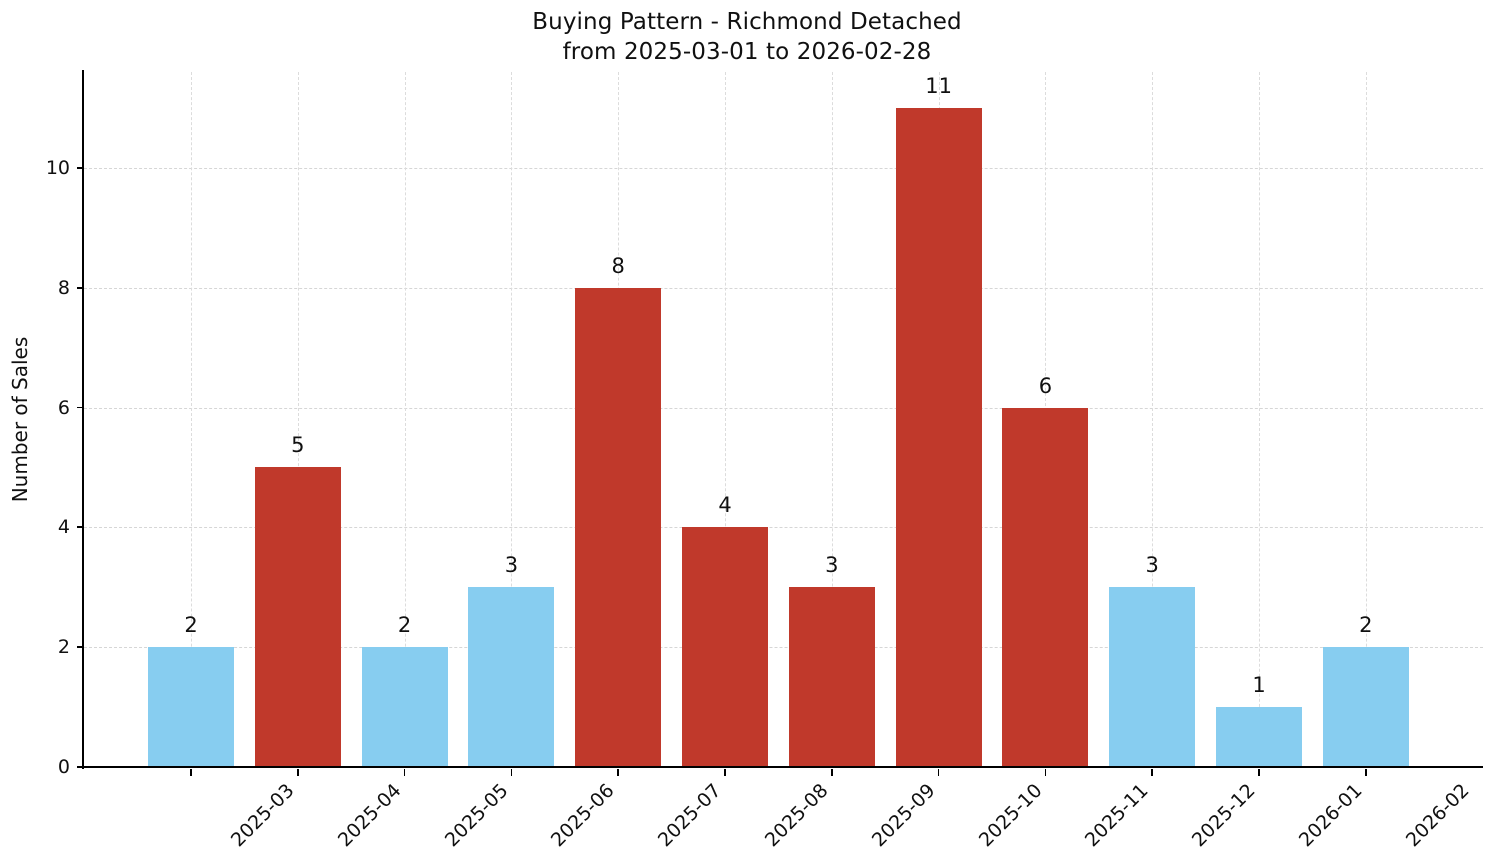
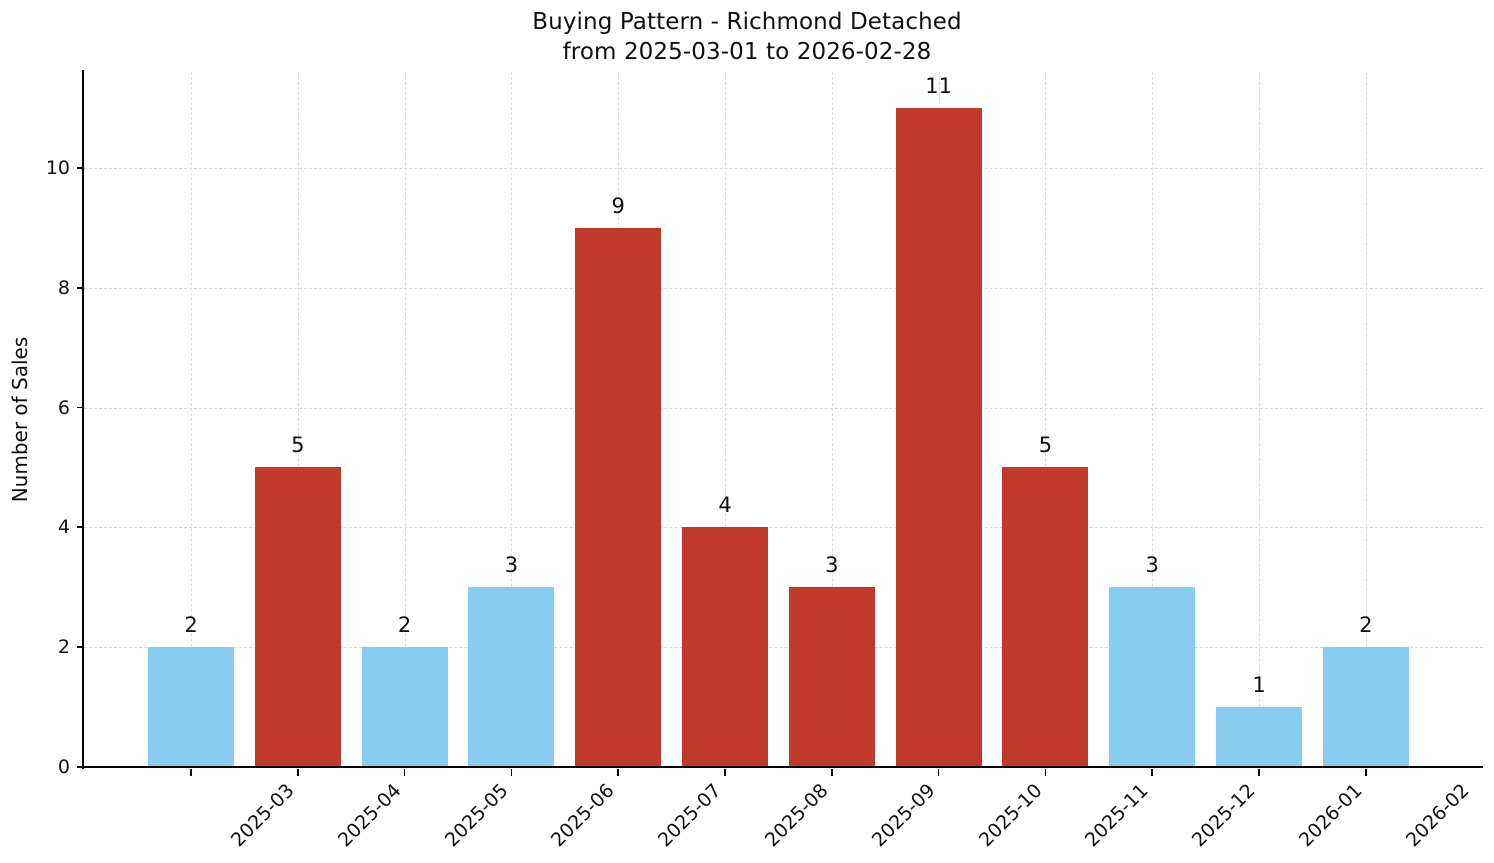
2025-07: 8 -> 9
2025-11: 6 -> 5
